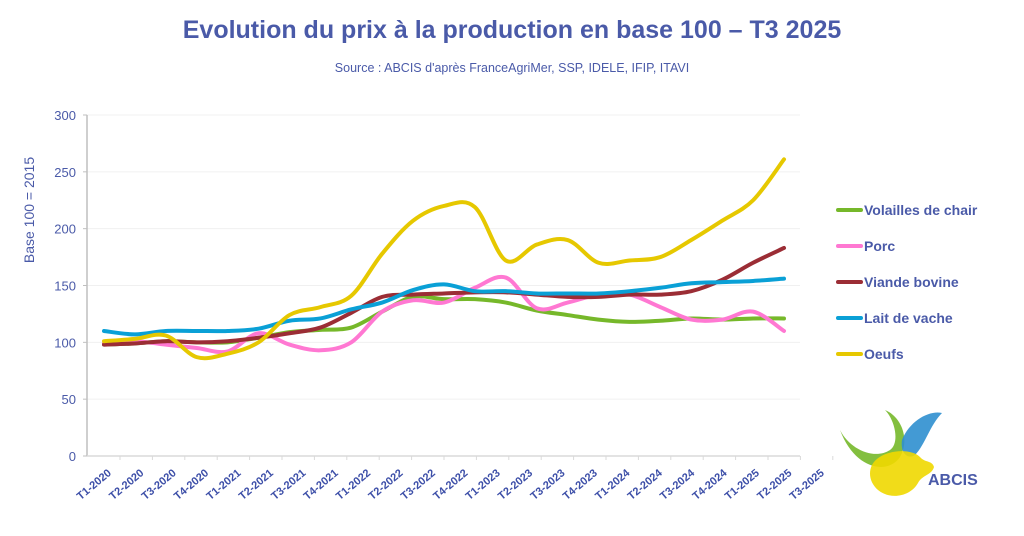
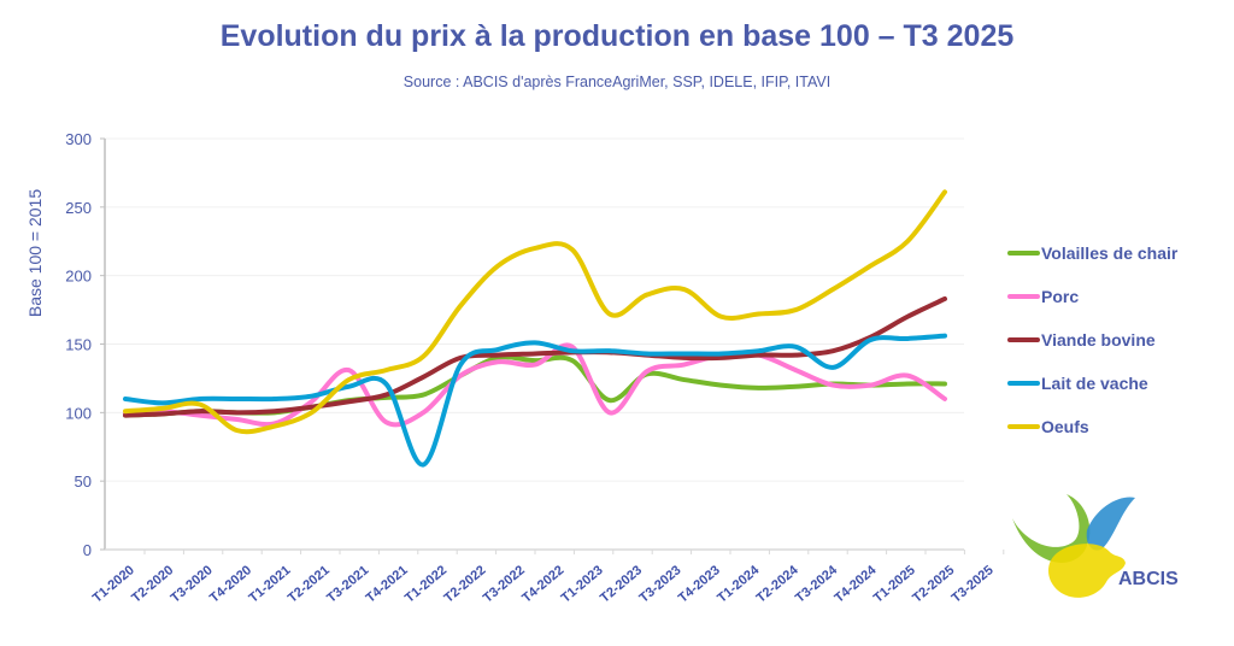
Porc/T3-2021: 98 -> 131
Lait de vache/T1-2022: 129 -> 62
Volailles de chair/T2-2023: 135 -> 109
Porc/T2-2023: 157 -> 100
Lait de vache/T4-2024: 152 -> 133
